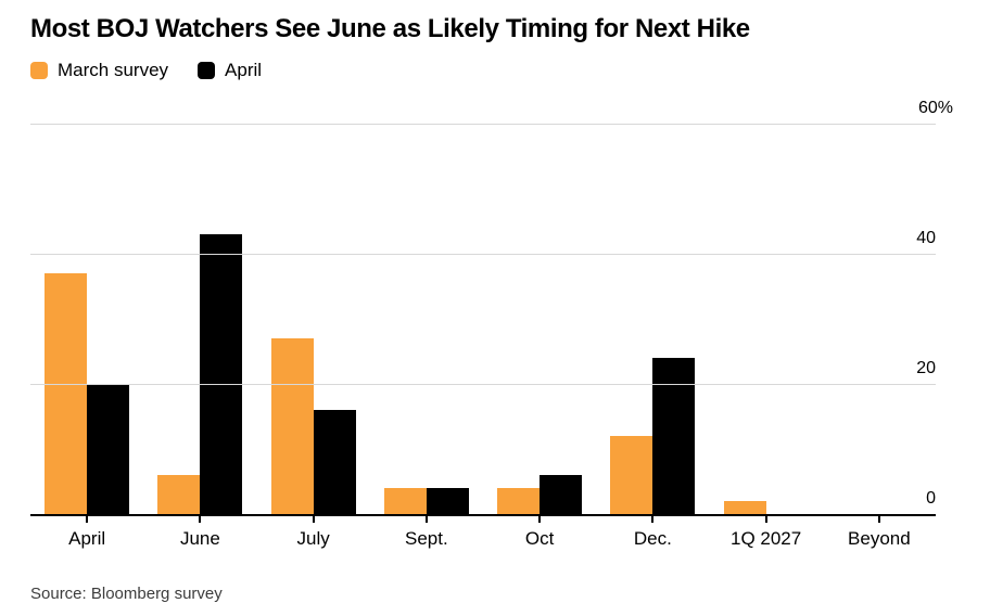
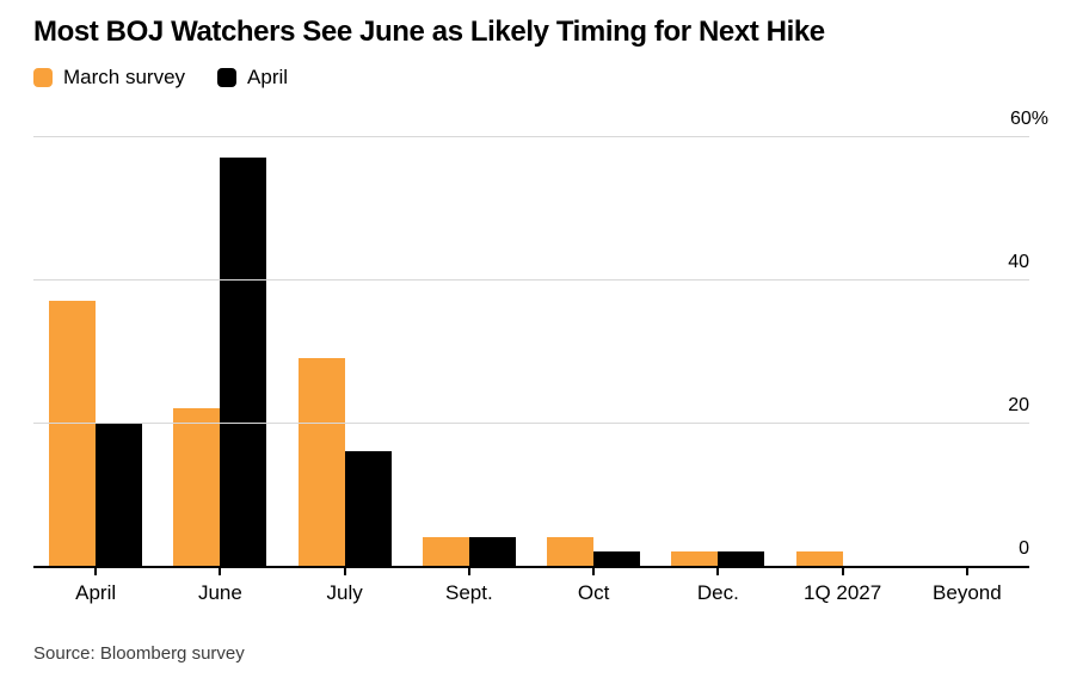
March survey/June: 6% -> 22%
April/June: 43% -> 57%
March survey/July: 27% -> 29%
April/Oct: 6% -> 2%
March survey/Dec.: 12% -> 2%
April/Dec.: 24% -> 2%
